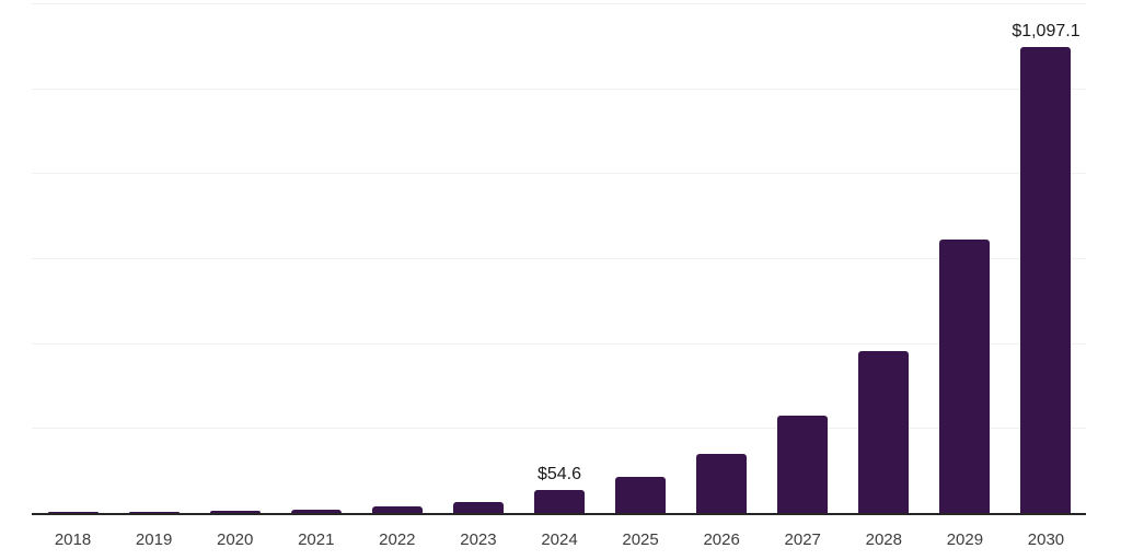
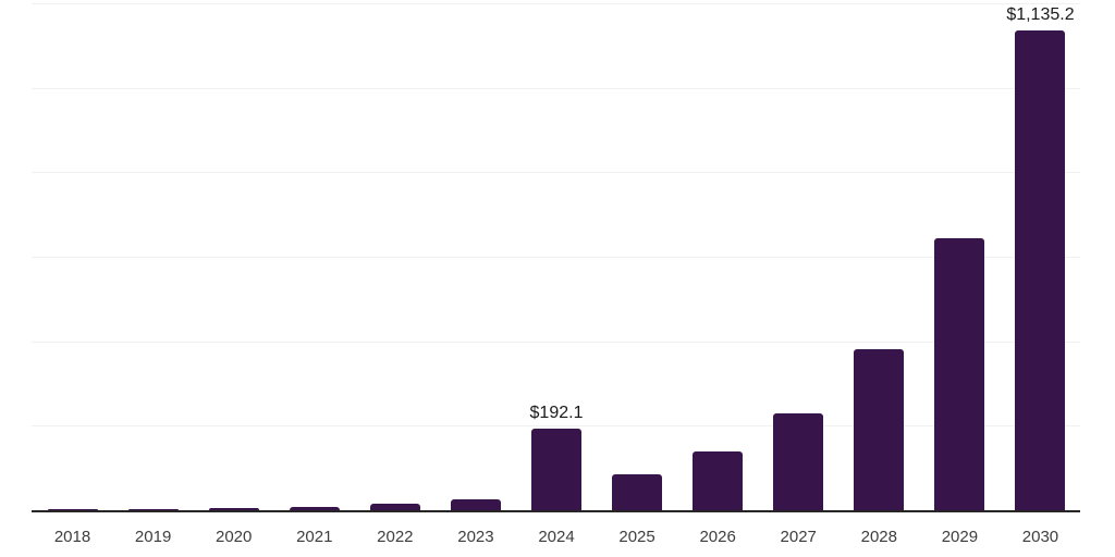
2024: $54.6 -> $192.1
2030: $1,097.1 -> $1,135.2
